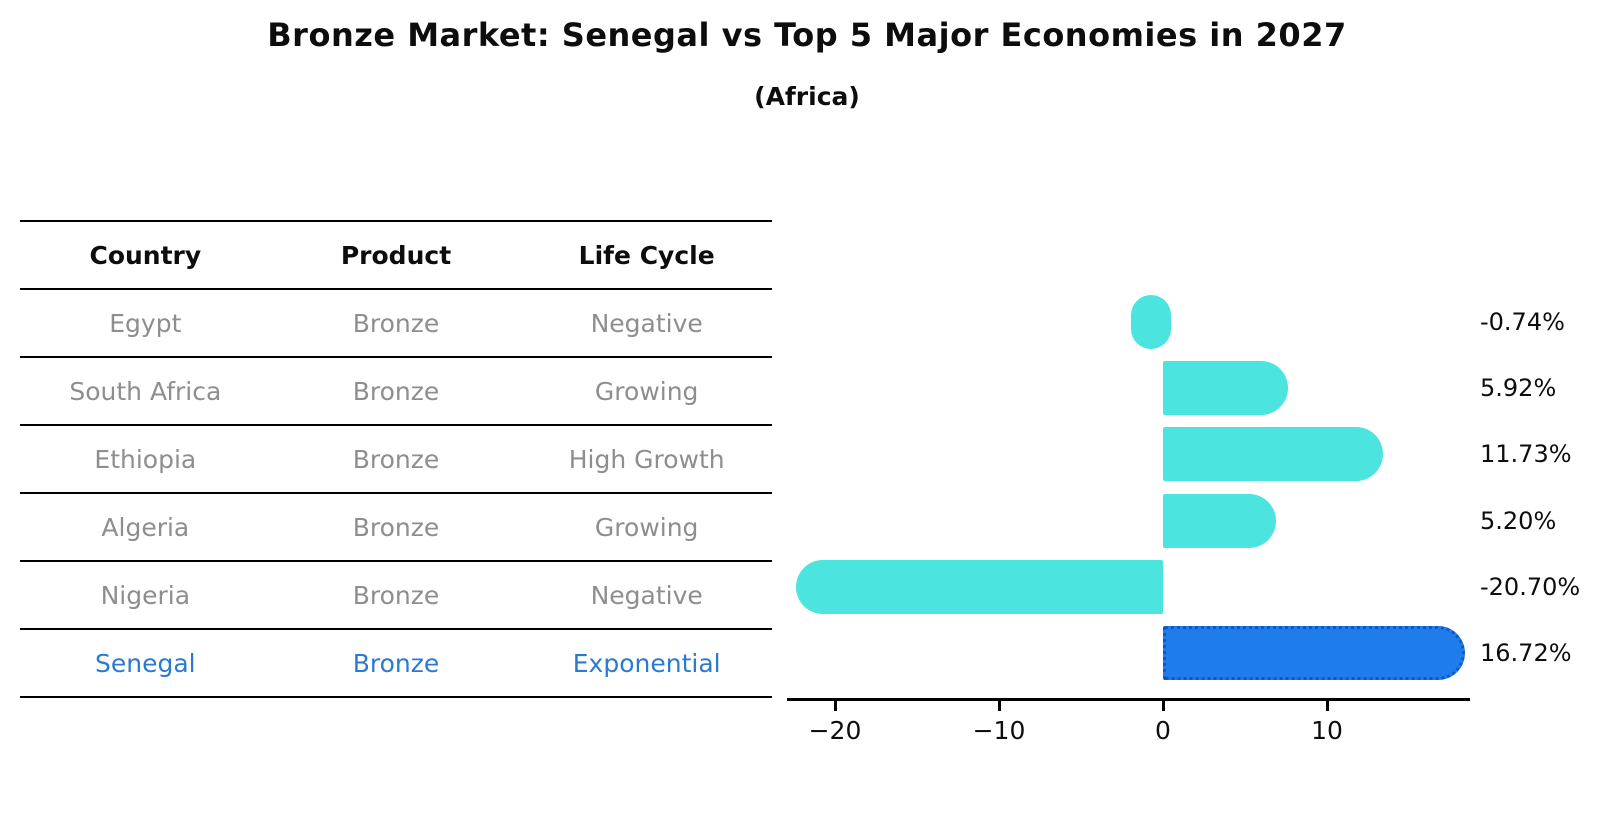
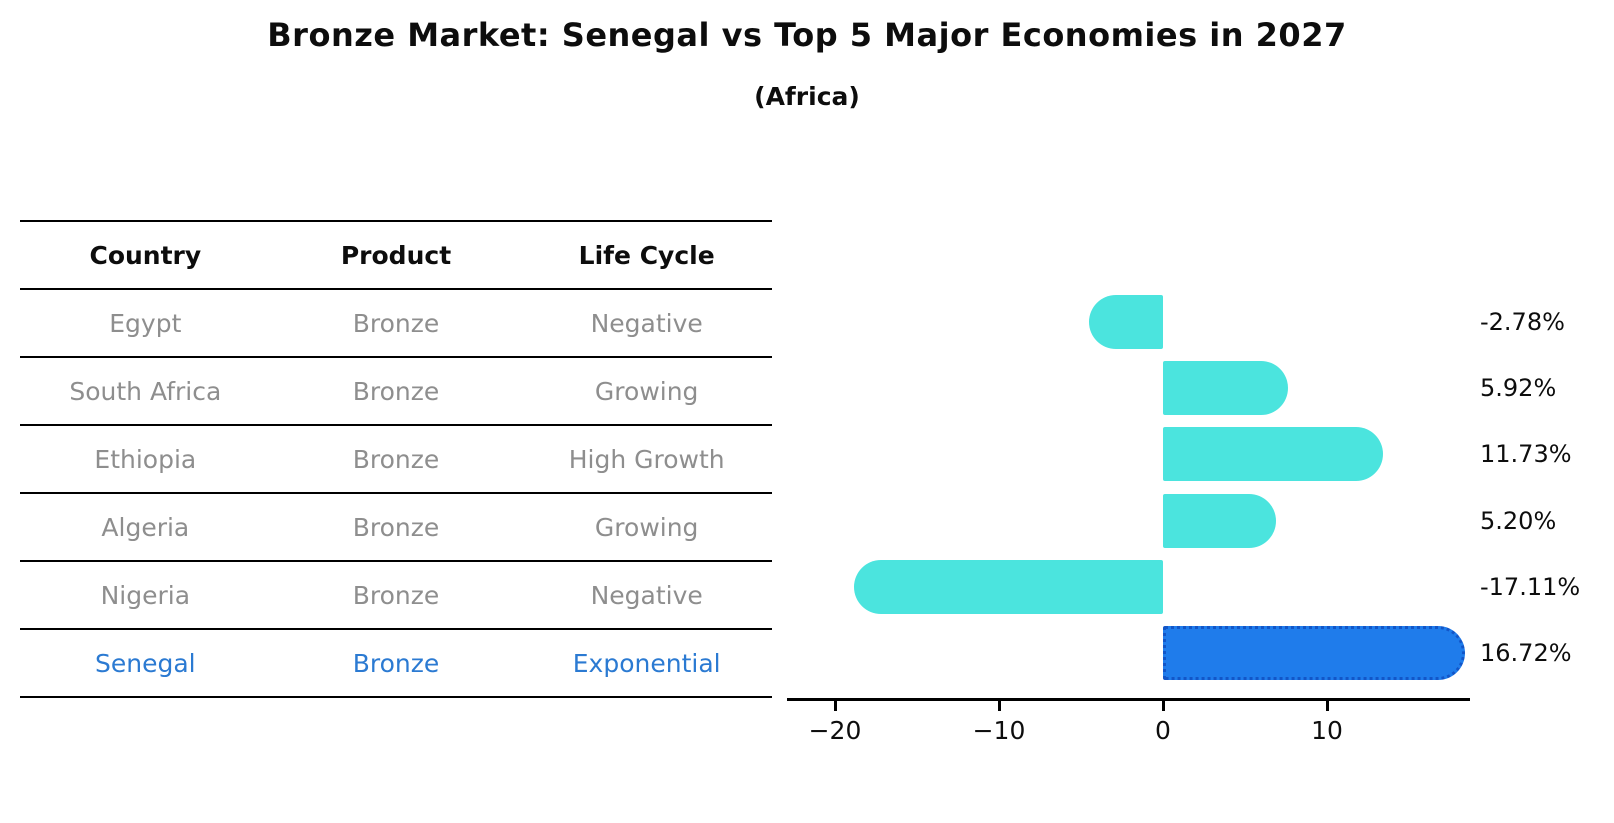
Egypt: -0.74% -> -2.78%
Nigeria: -20.70% -> -17.11%
